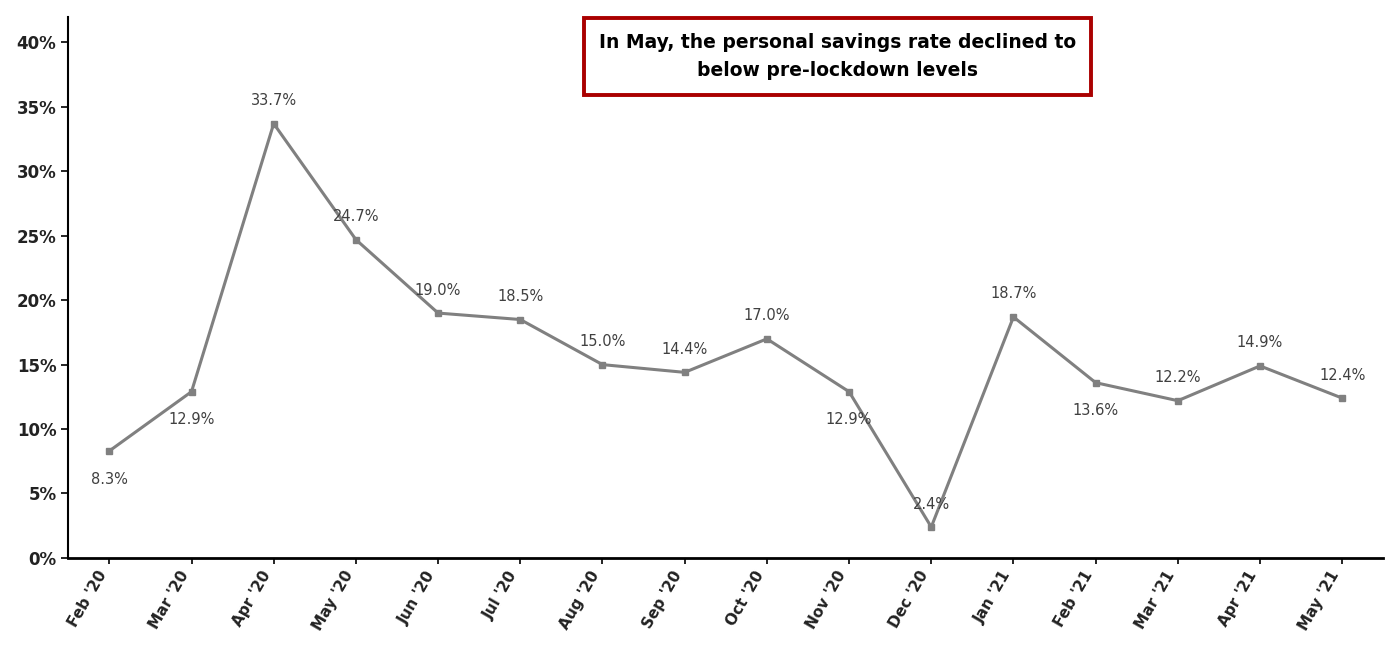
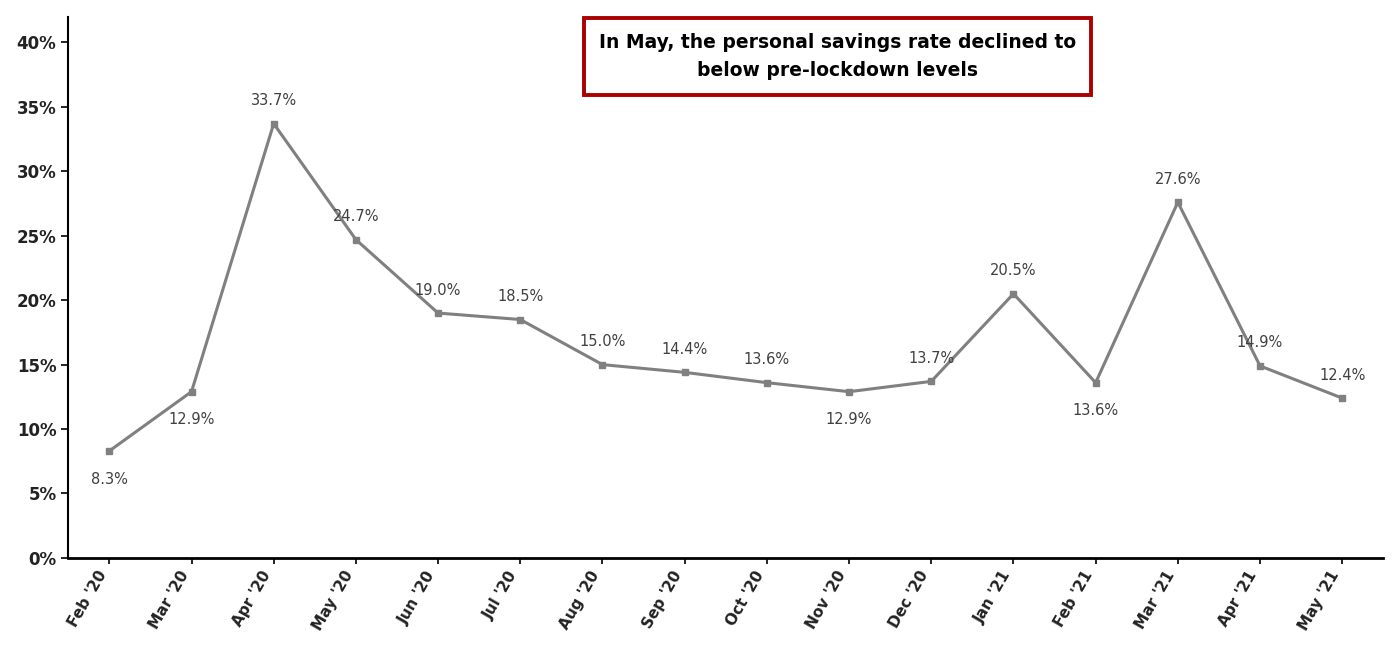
Oct '20: 17.0% -> 13.6%
Dec '20: 2.4% -> 13.7%
Jan '21: 18.7% -> 20.5%
Mar '21: 12.2% -> 27.6%
